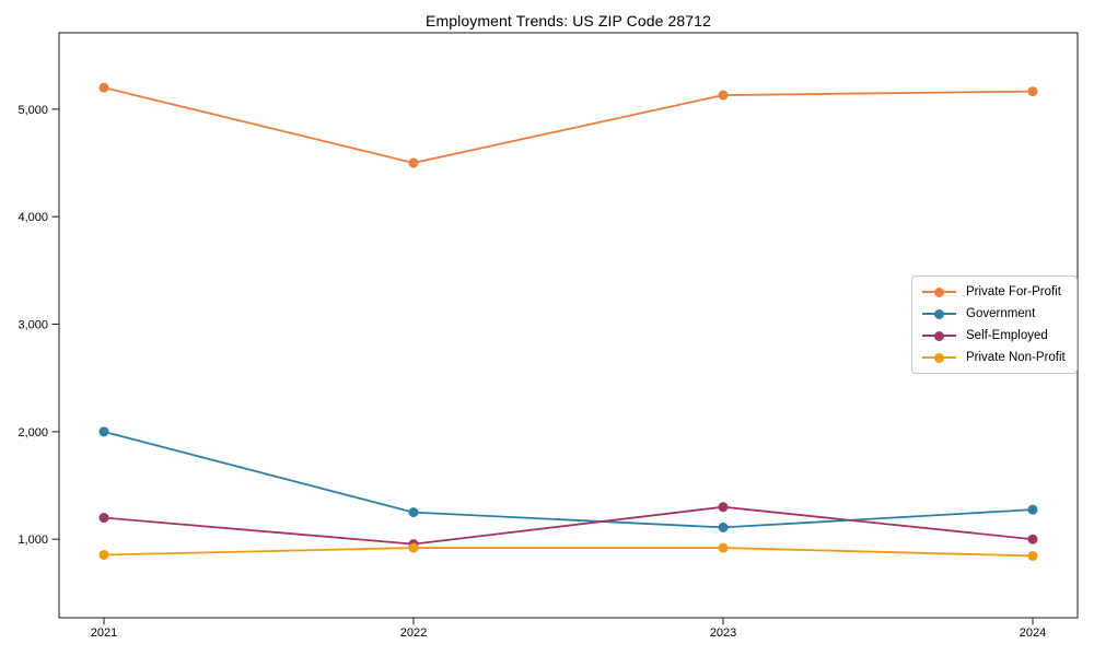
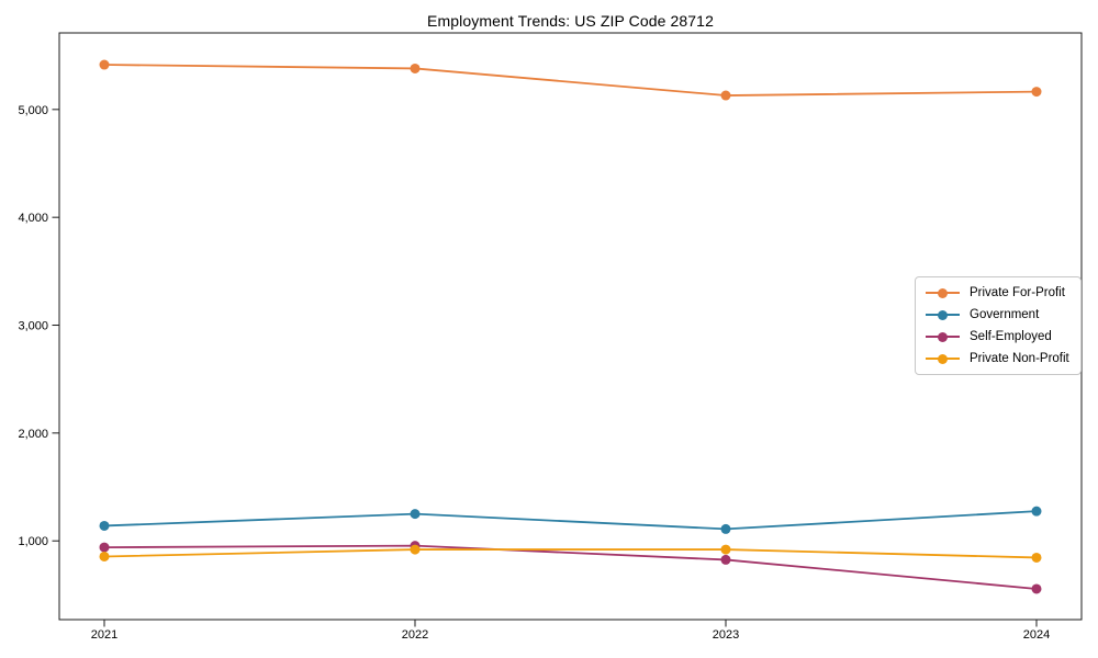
Private For-Profit/2021: 5200 -> 5400
Government/2021: 2000 -> 1100
Self-Employed/2021: 1200 -> 900
Private For-Profit/2022: 4500 -> 5400
Self-Employed/2023: 1300 -> 800
Self-Employed/2024: 1000 -> 600
